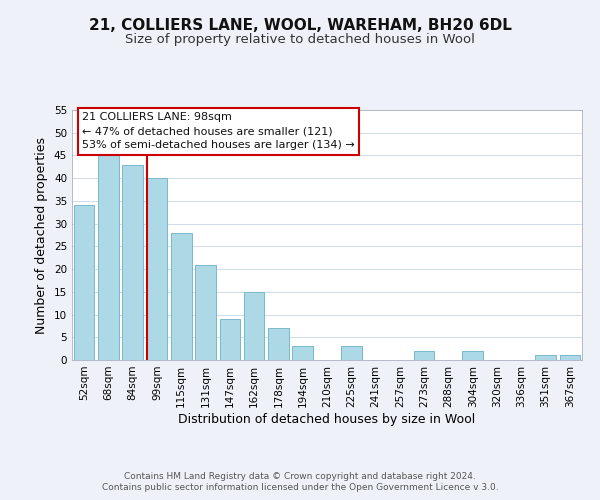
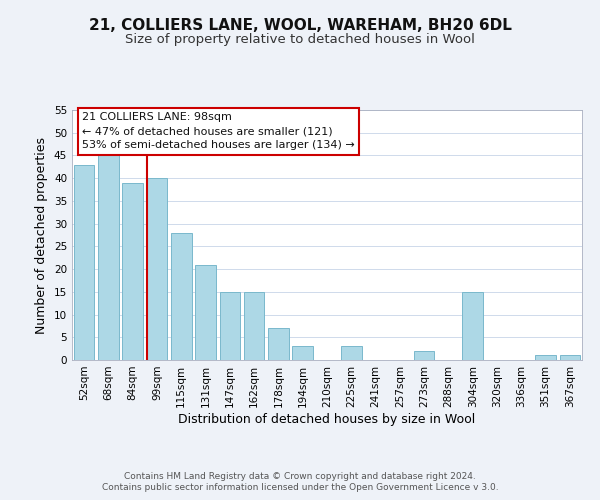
52sqm: 34 -> 43
84sqm: 43 -> 39
147sqm: 9 -> 15
304sqm: 2 -> 15
